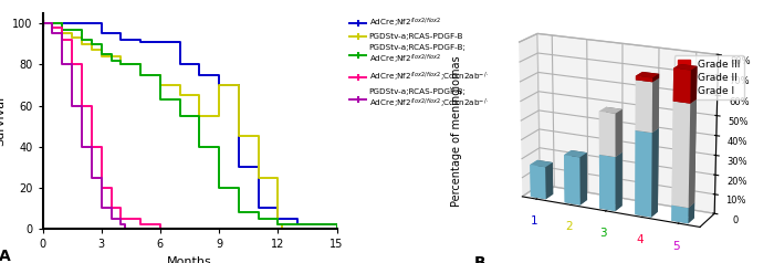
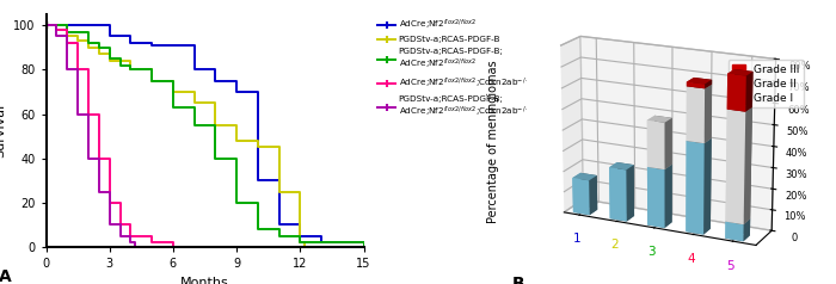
PGDStv-a;RCAS-PDGF-B/9: 70 -> 48
